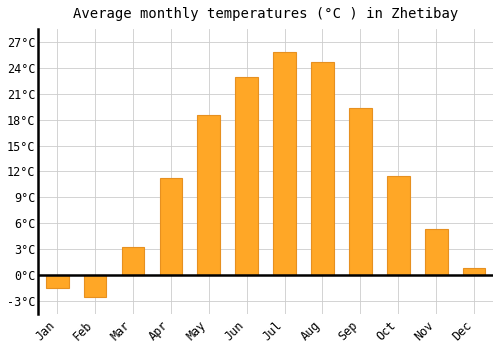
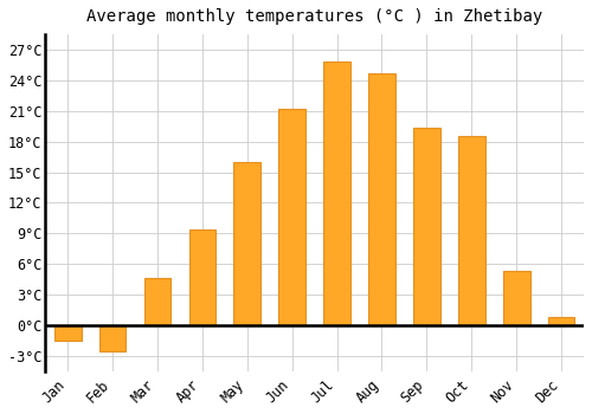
Mar: 3.2°C -> 4.6°C
Apr: 11.2°C -> 9.4°C
May: 18.5°C -> 16.0°C
Jun: 23.0°C -> 21.2°C
Oct: 11.5°C -> 18.6°C
